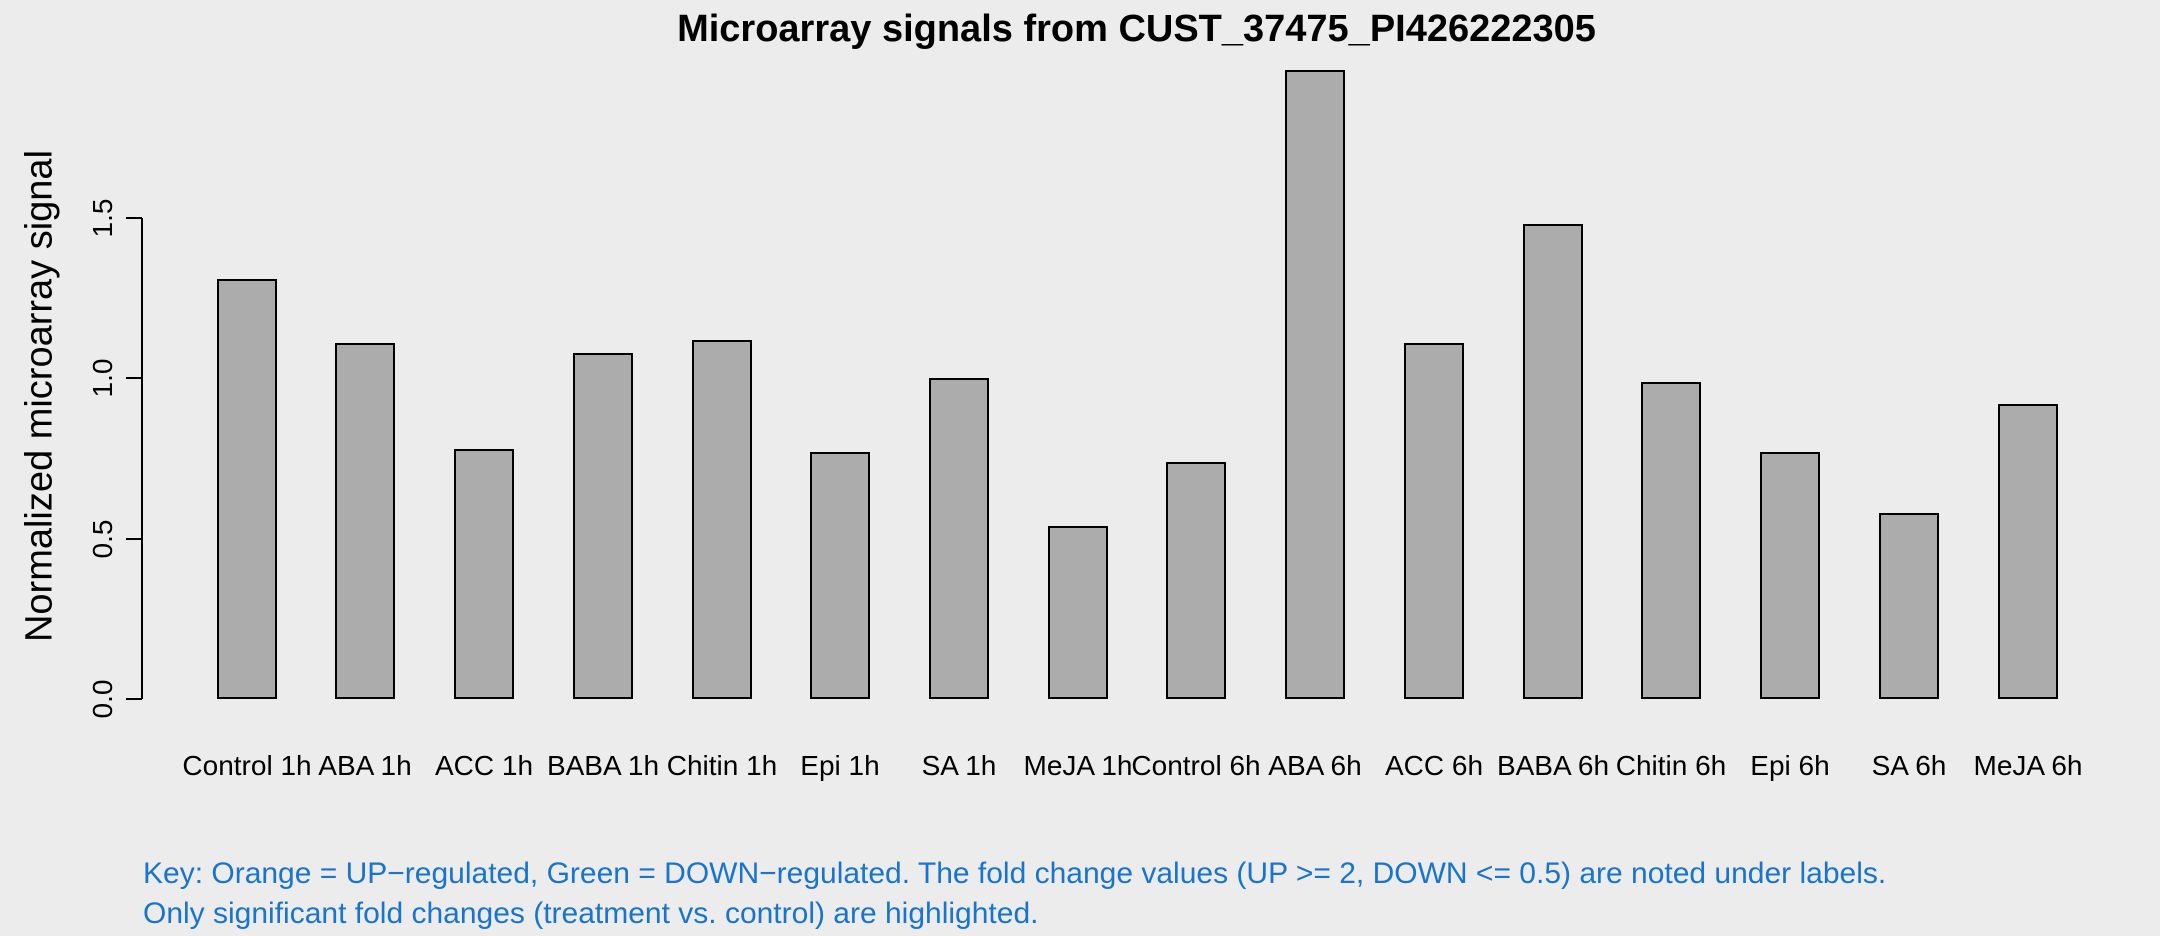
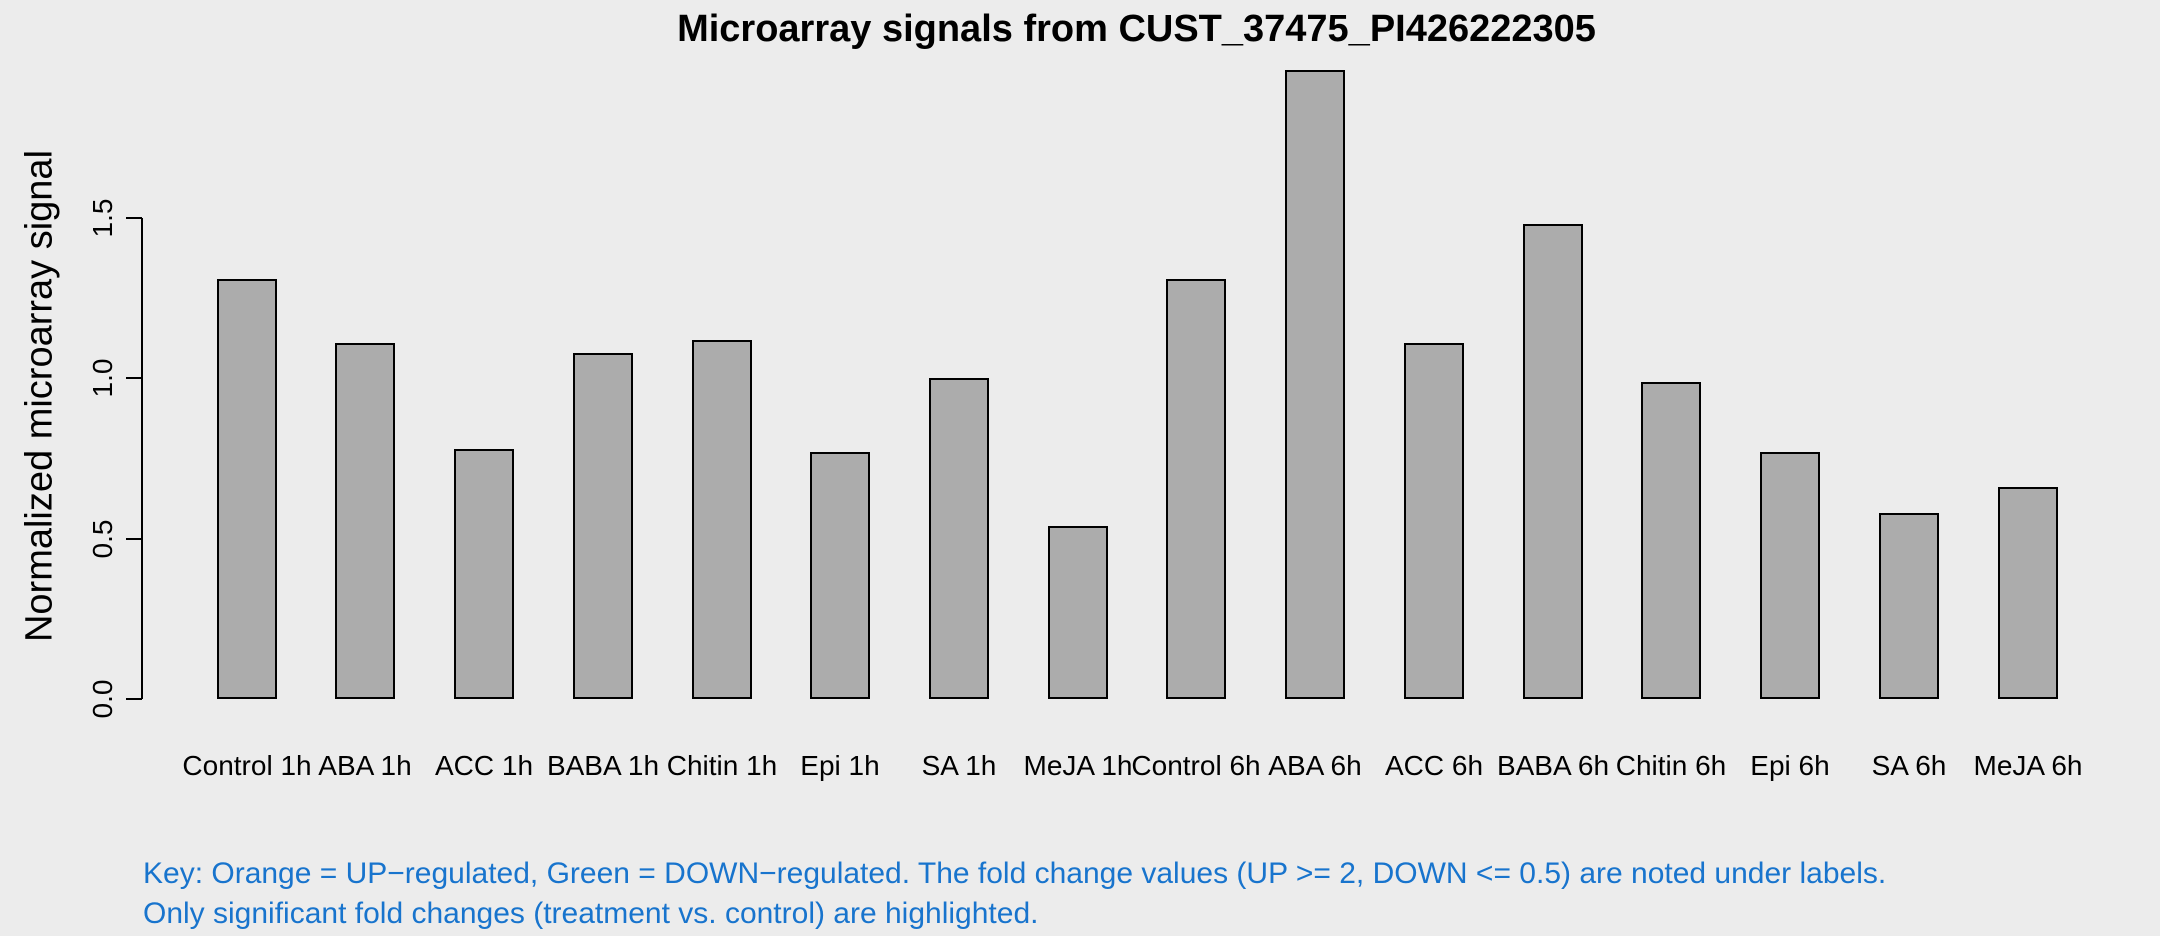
Control 6h: 0.74 -> 1.31
MeJA 6h: 0.92 -> 0.66
